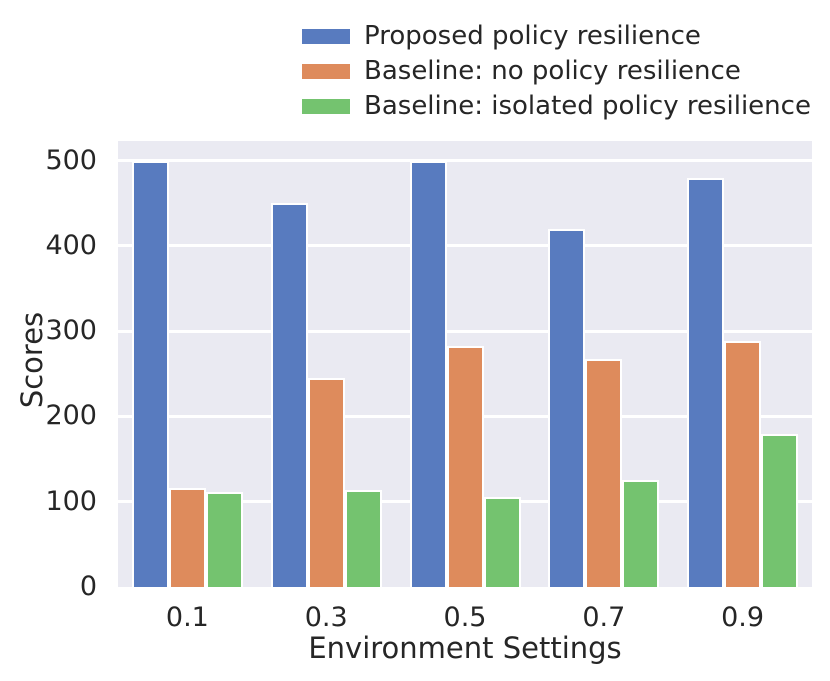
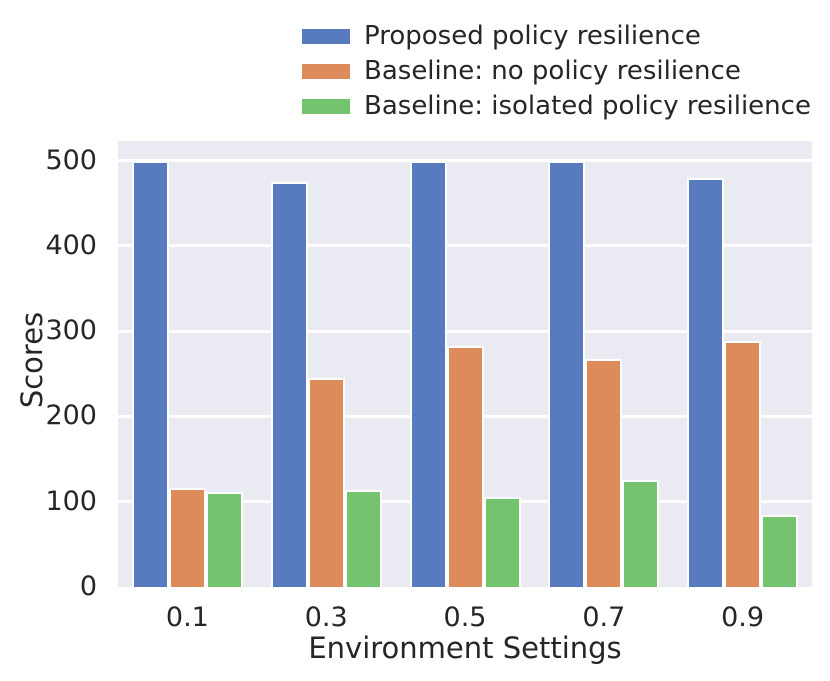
Proposed policy resilience/0.3: 450 -> 480
Proposed policy resilience/0.7: 420 -> 500
Baseline: isolated policy resilience/0.9: 180 -> 80
